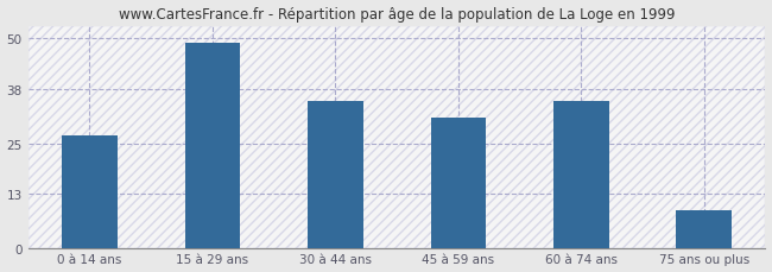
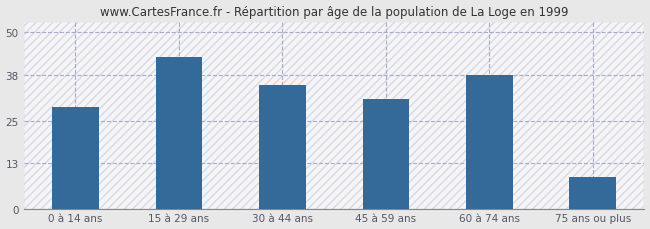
0 à 14 ans: 27 -> 29
15 à 29 ans: 49 -> 43
60 à 74 ans: 35 -> 38
